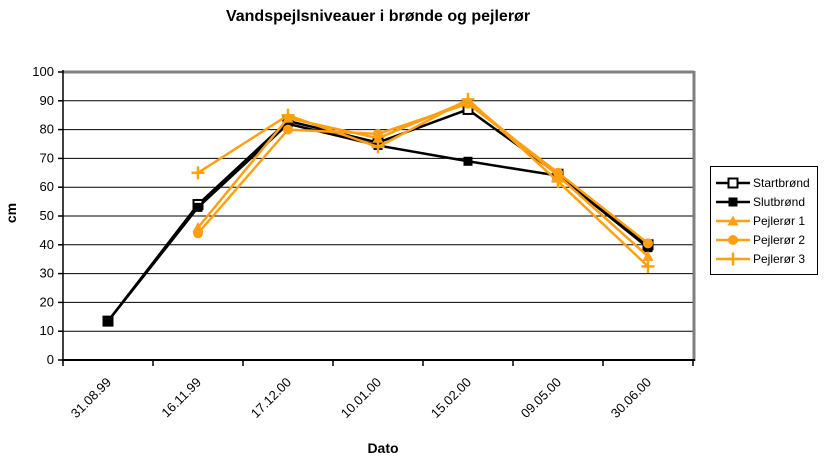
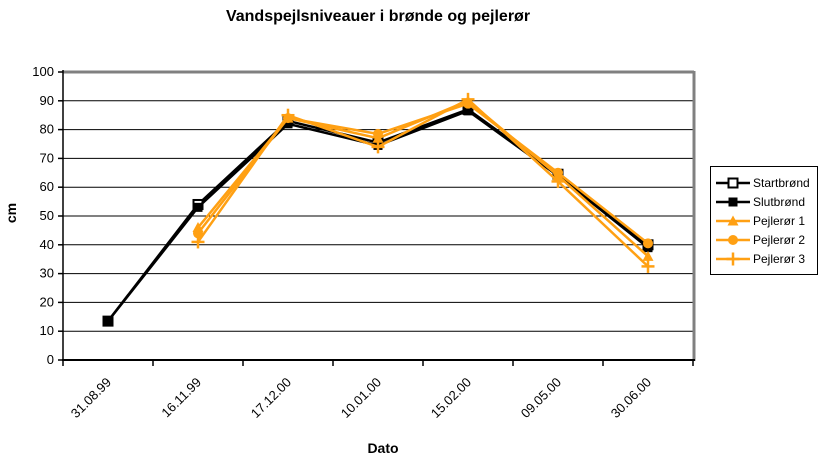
Pejlerør 3/16.11.99: 65 -> 41
Pejlerør 2/17.12.00: 80 -> 84
Slutbrønd/15.02.00: 69 -> 86
